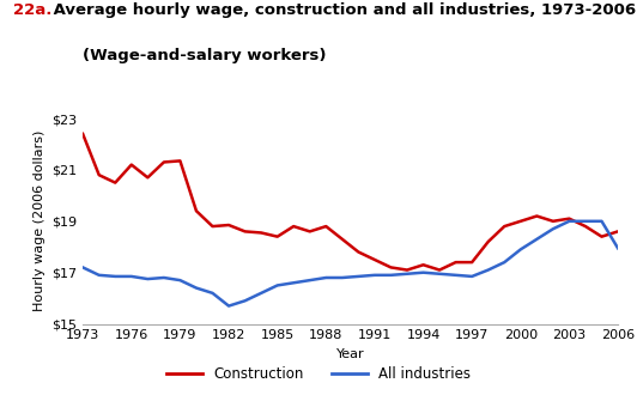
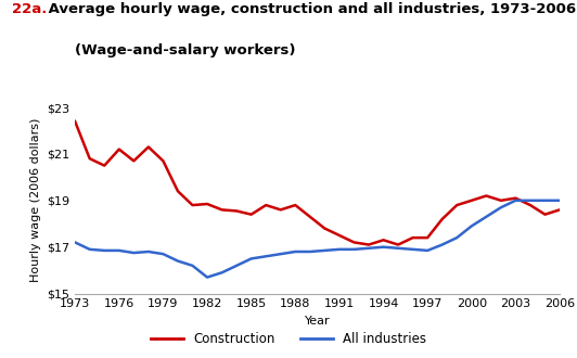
Construction/1979: $21.35 -> $20.70
All industries/2006: $17.95 -> $19.00
